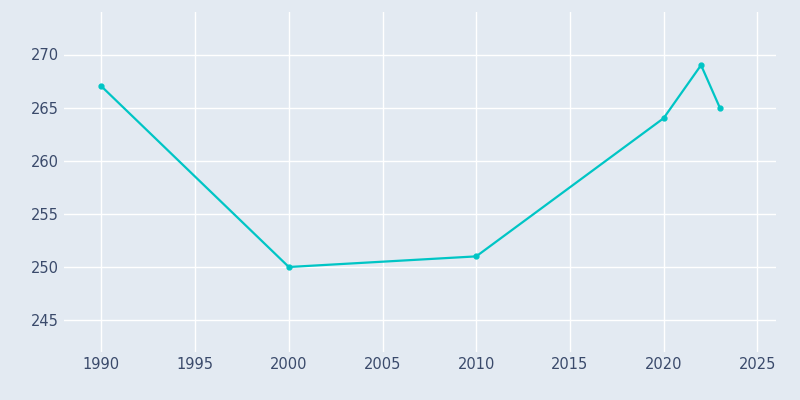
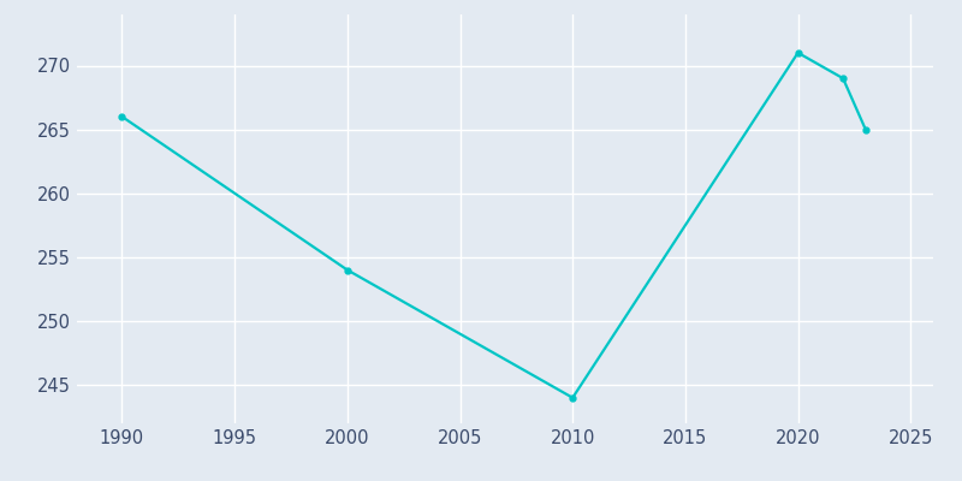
1990: 267 -> 266
2000: 250 -> 254
2010: 251 -> 244
2020: 264 -> 271
